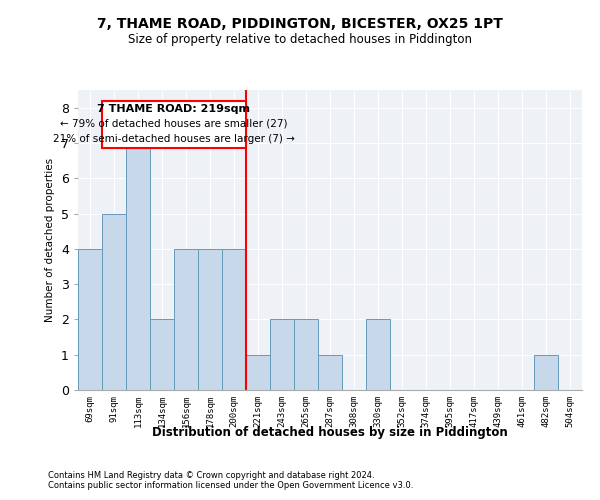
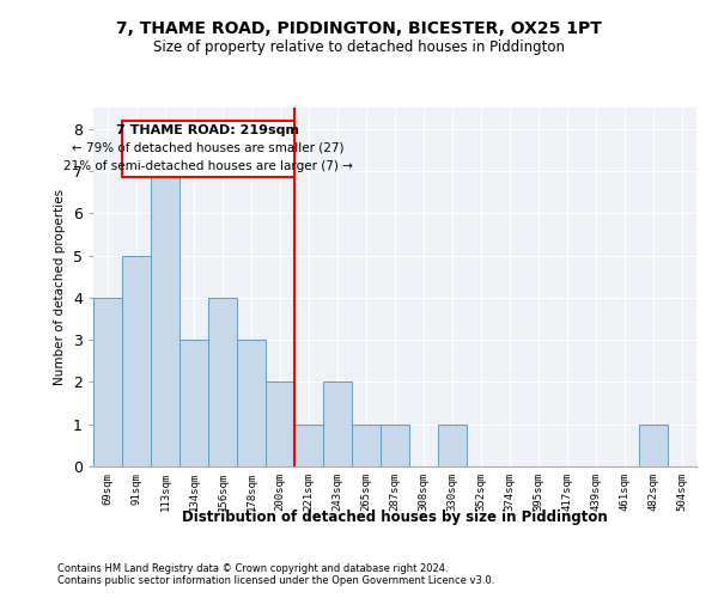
134sqm: 2 -> 3
178sqm: 4 -> 3
200sqm: 4 -> 2
265sqm: 2 -> 1
330sqm: 2 -> 1
